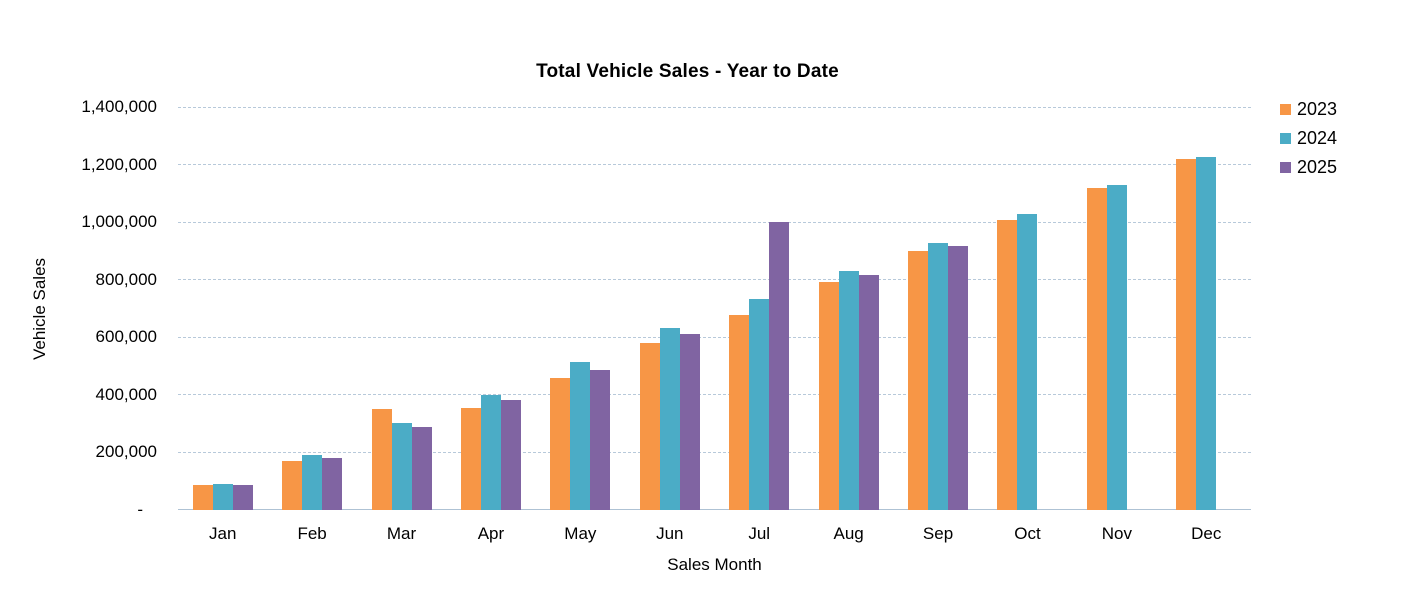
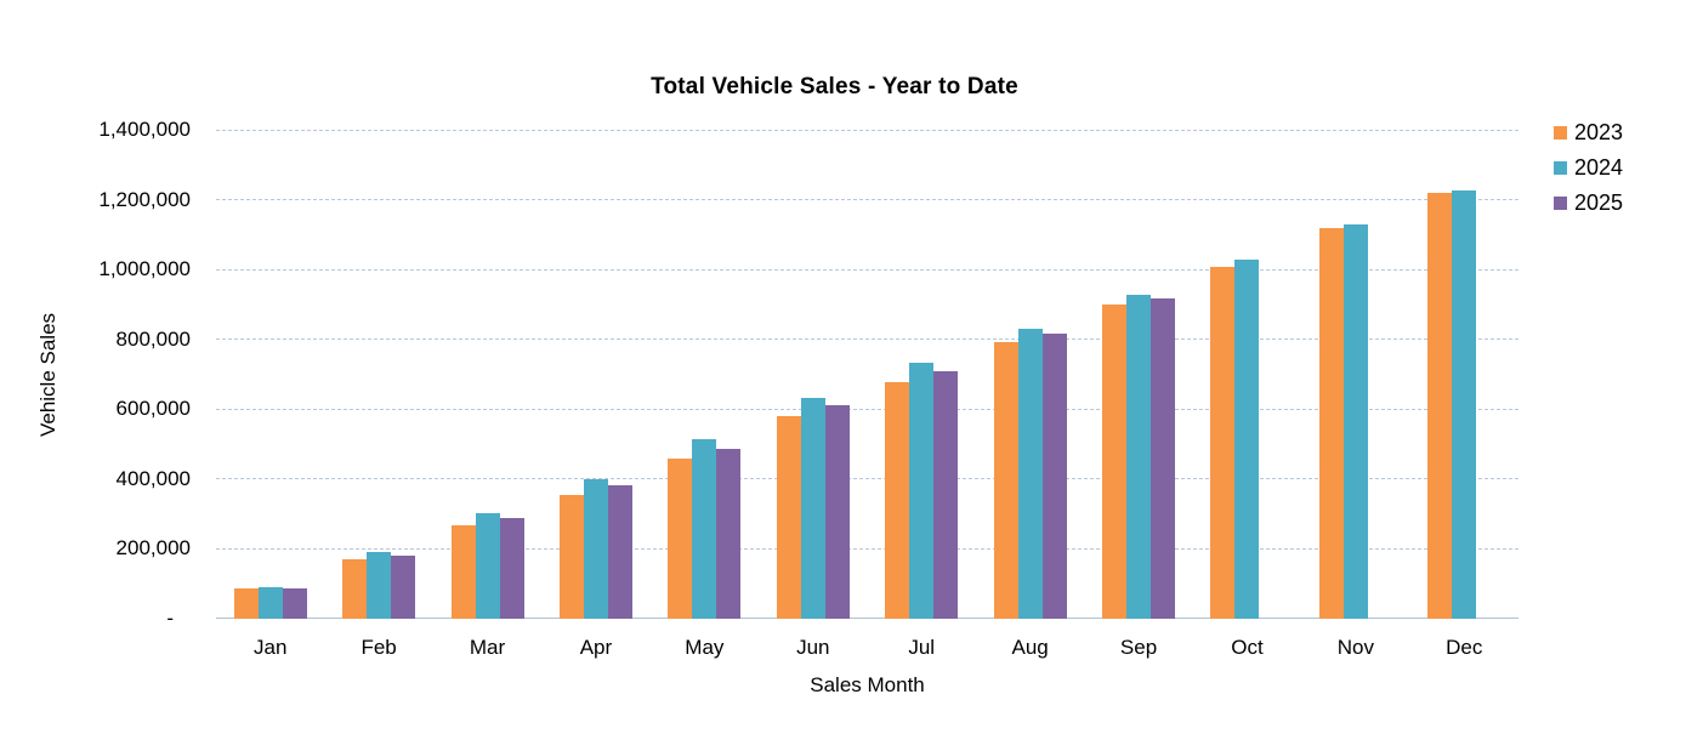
2023/Mar: 350000 -> 270000
2025/Jul: 1000000 -> 710000
